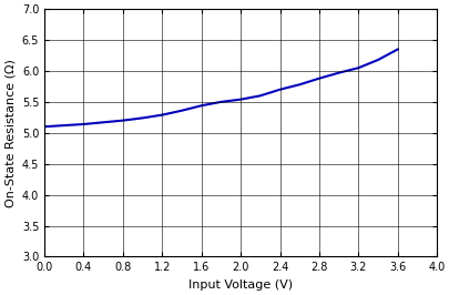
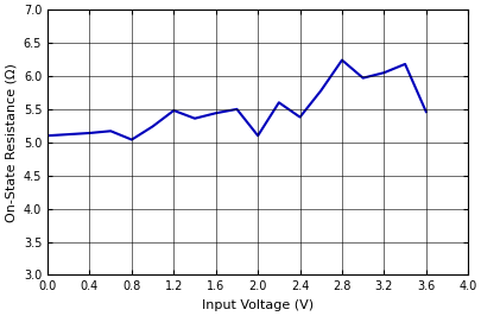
0.8: 5.20 -> 5.04
1.2: 5.29 -> 5.48
2.0: 5.54 -> 5.10
2.4: 5.70 -> 5.38
2.8: 5.88 -> 6.24
3.6: 6.35 -> 5.46
